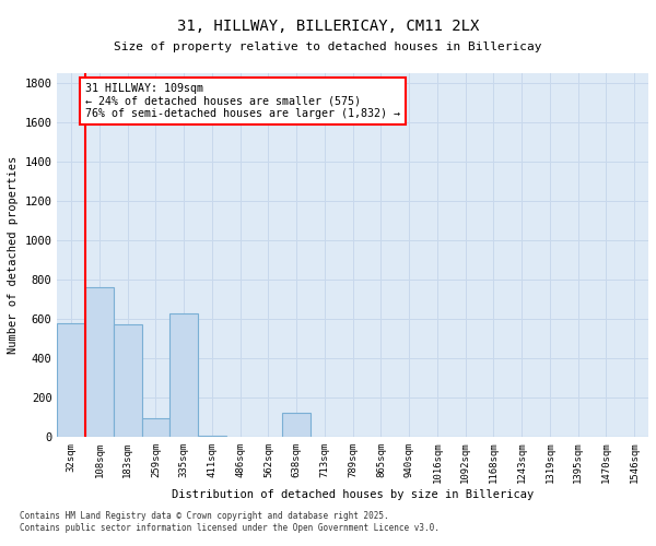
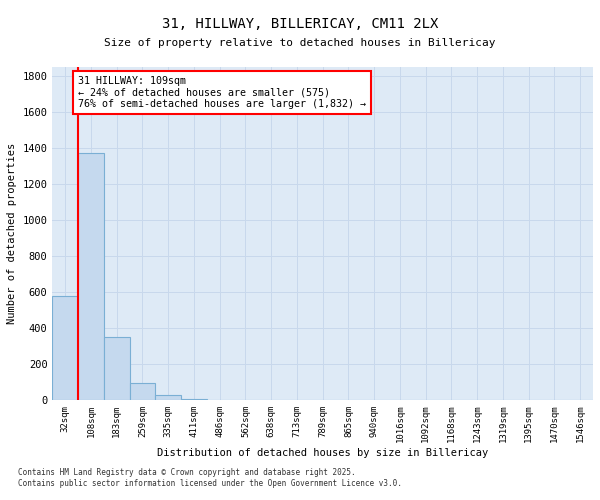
108sqm: 760 -> 1370
183sqm: 570 -> 350
335sqm: 630 -> 30
638sqm: 120 -> 0
